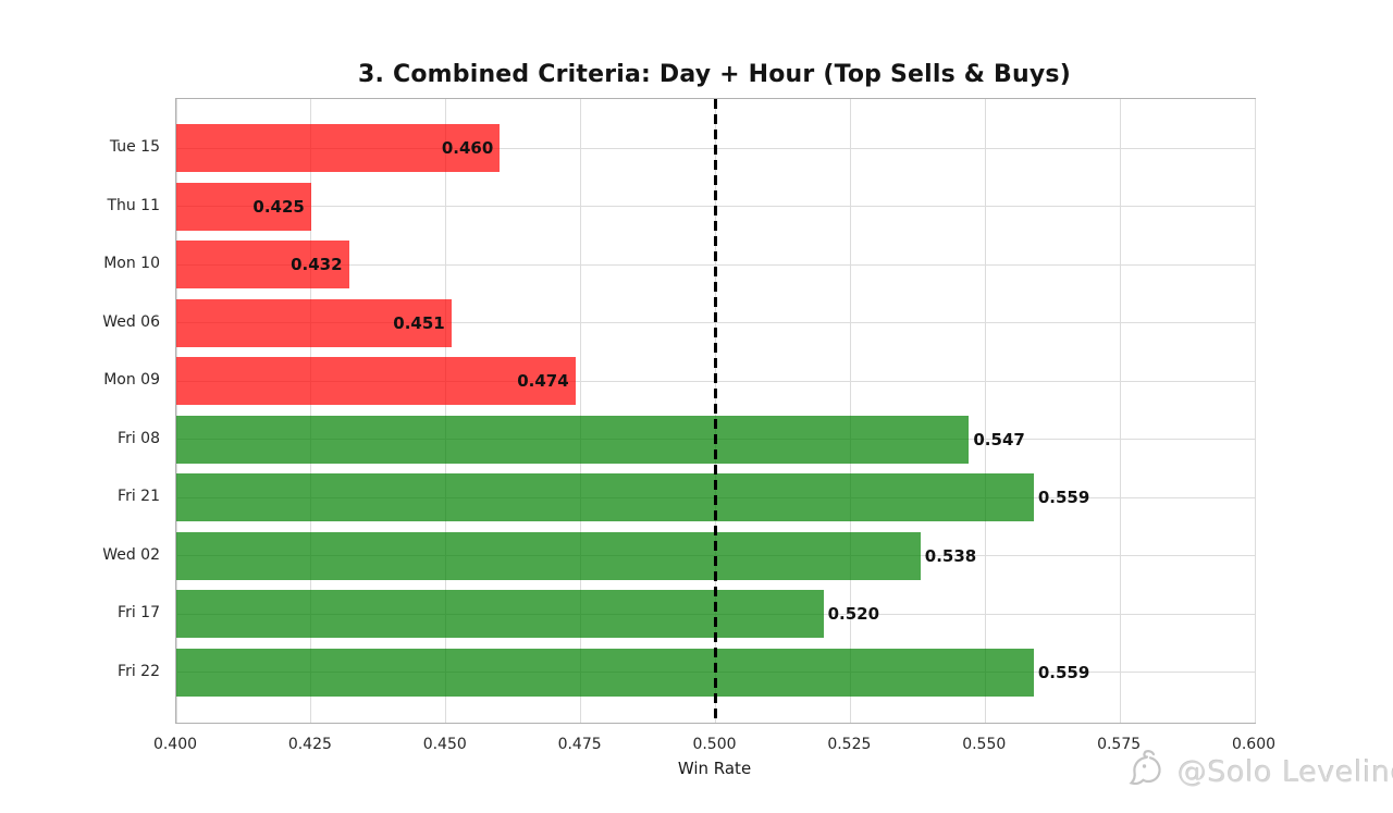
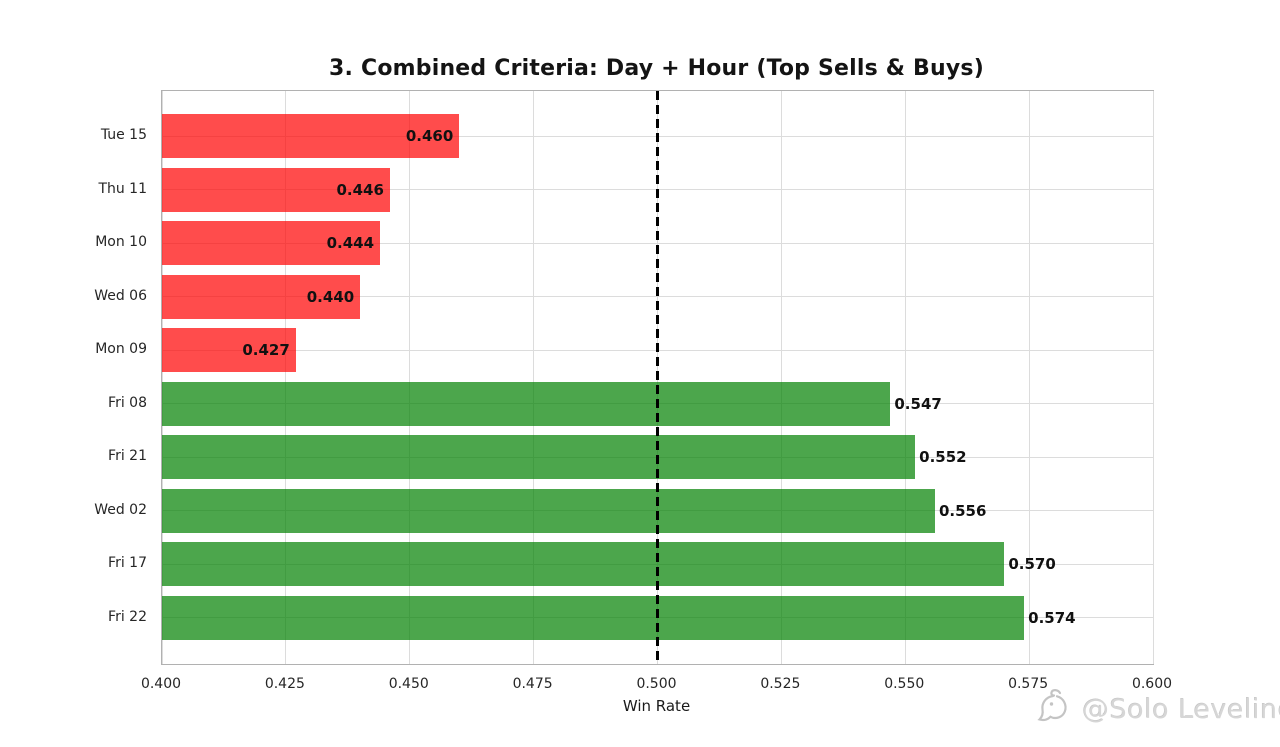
Thu 11: 0.425 -> 0.446
Mon 10: 0.432 -> 0.444
Wed 06: 0.451 -> 0.440
Mon 09: 0.474 -> 0.427
Fri 21: 0.559 -> 0.552
Wed 02: 0.538 -> 0.556
Fri 17: 0.520 -> 0.570
Fri 22: 0.559 -> 0.574
